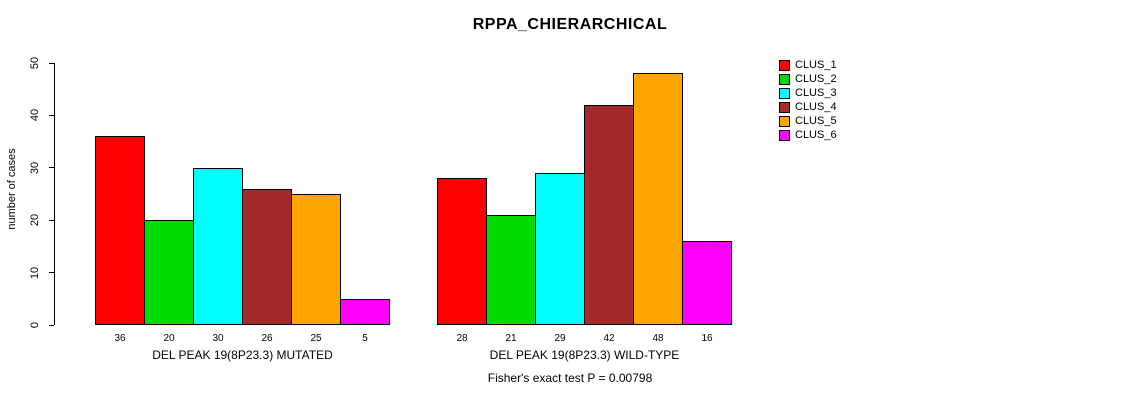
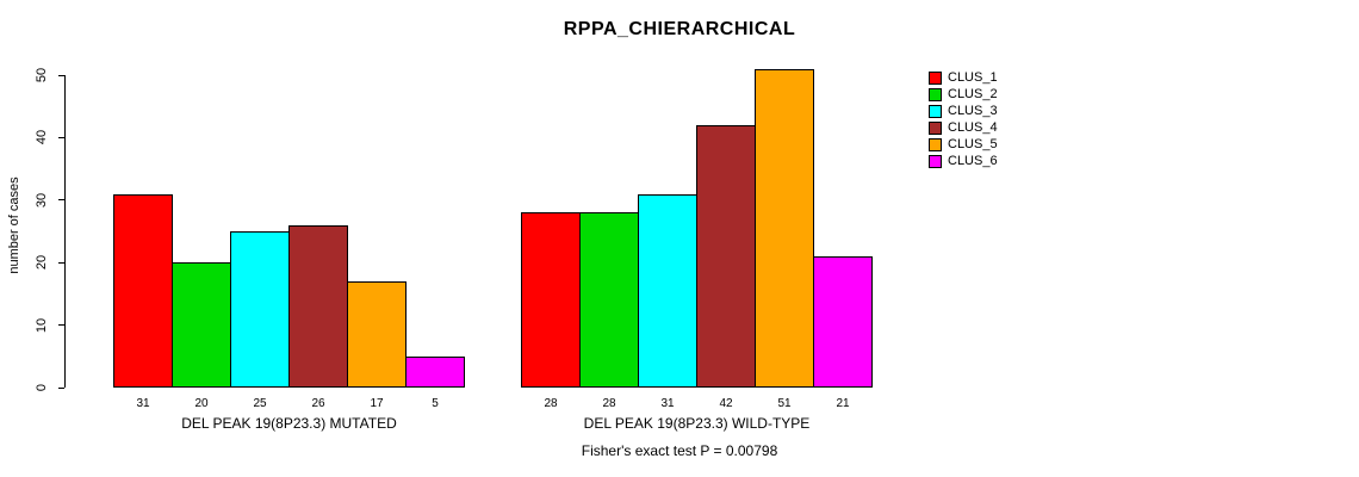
CLUS_1/DEL PEAK 19(8P23.3) MUTATED: 36 -> 31
CLUS_3/DEL PEAK 19(8P23.3) MUTATED: 30 -> 25
CLUS_5/DEL PEAK 19(8P23.3) MUTATED: 25 -> 17
CLUS_2/DEL PEAK 19(8P23.3) WILD-TYPE: 21 -> 28
CLUS_3/DEL PEAK 19(8P23.3) WILD-TYPE: 29 -> 31
CLUS_5/DEL PEAK 19(8P23.3) WILD-TYPE: 48 -> 51
CLUS_6/DEL PEAK 19(8P23.3) WILD-TYPE: 16 -> 21
